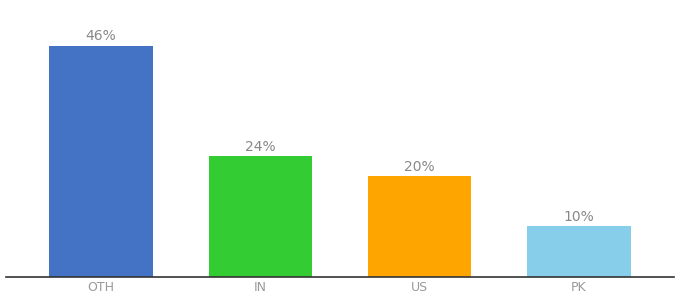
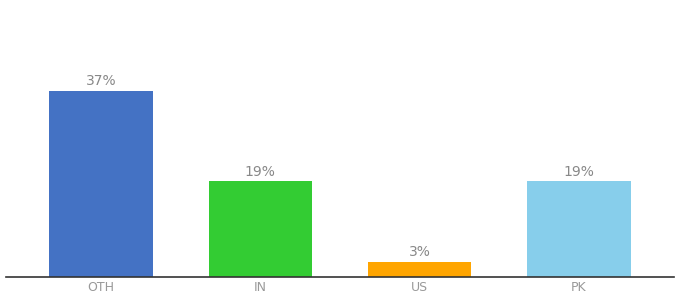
OTH: 46% -> 37%
IN: 24% -> 19%
US: 20% -> 3%
PK: 10% -> 19%
